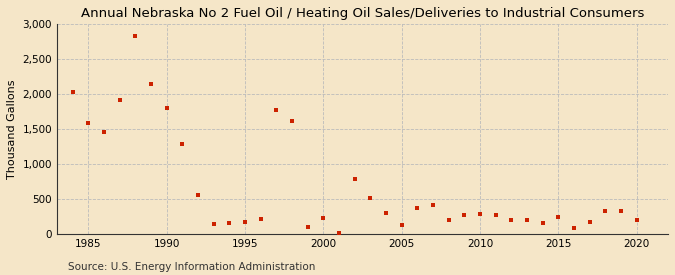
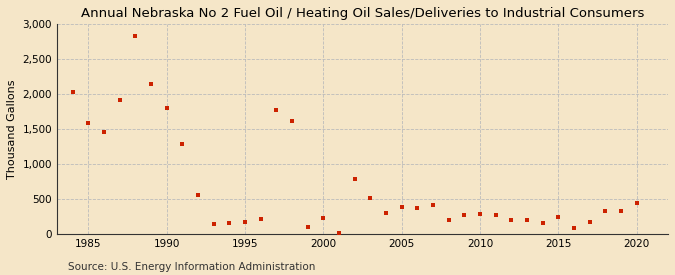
2005: 130 -> 380
2020: 200 -> 440
